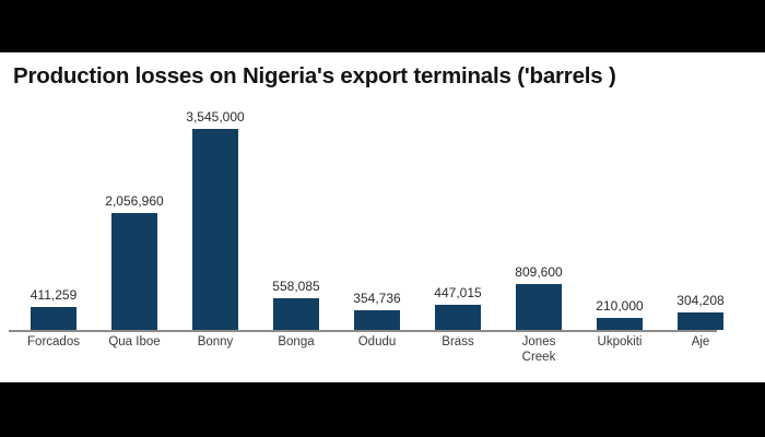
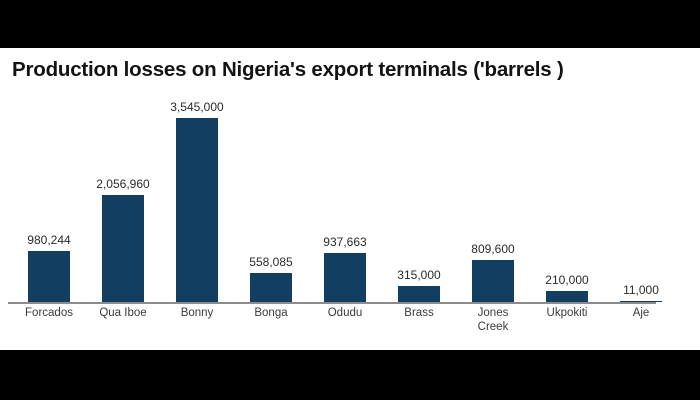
Forcados: 411,259 -> 980,244
Odudu: 354,736 -> 937,663
Brass: 447,015 -> 315,000
Aje: 304,208 -> 11,000
